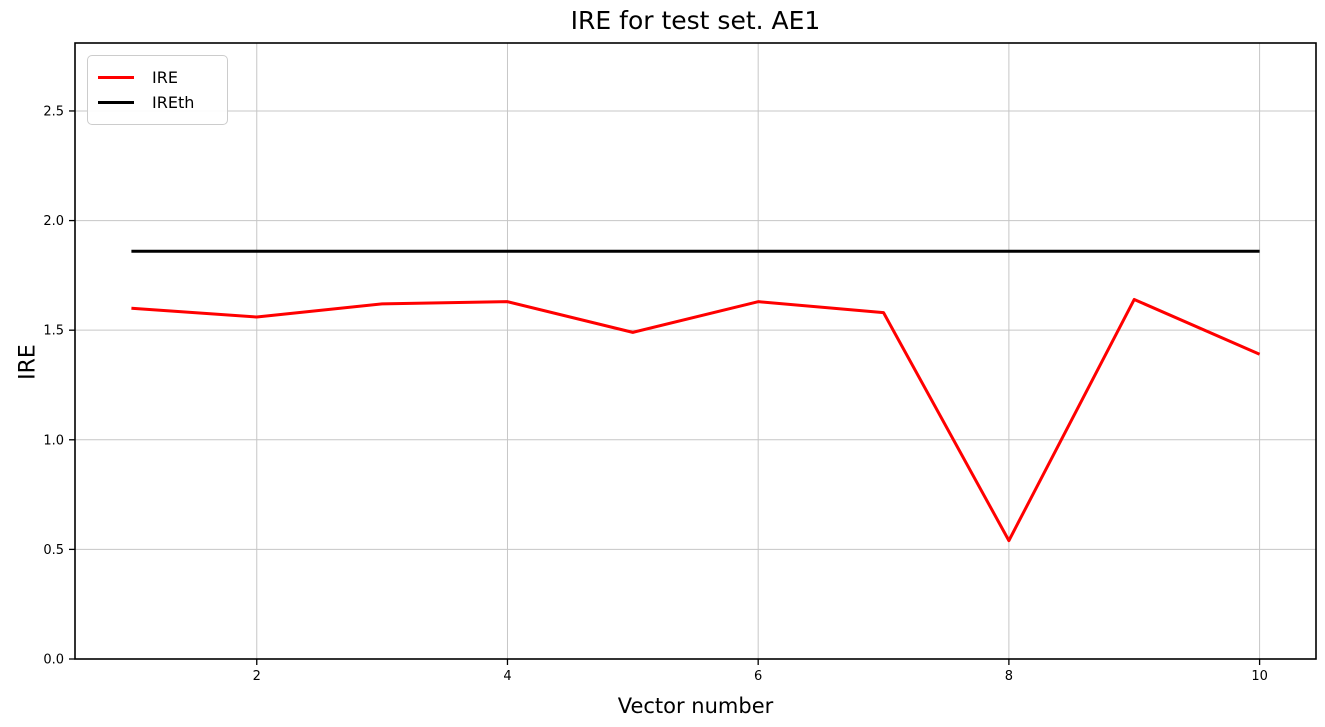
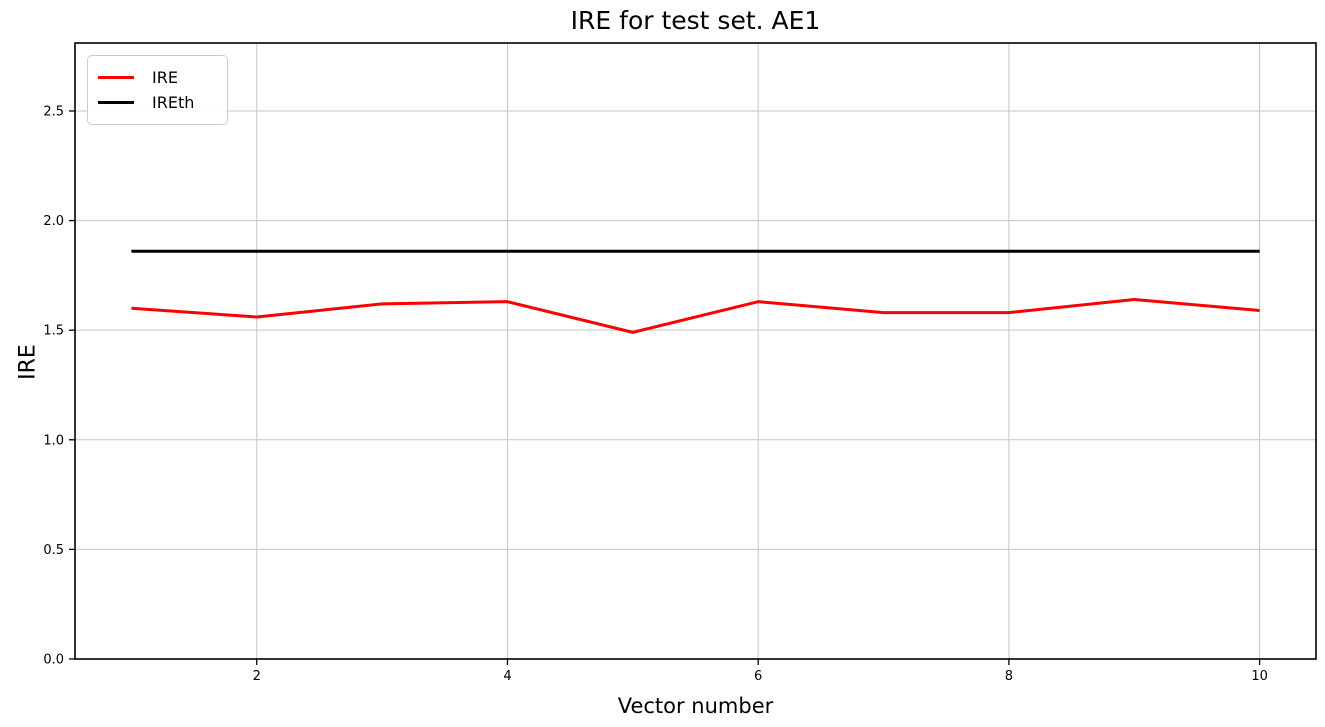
IRE/8: 0.54 -> 1.58
IRE/10: 1.39 -> 1.59
